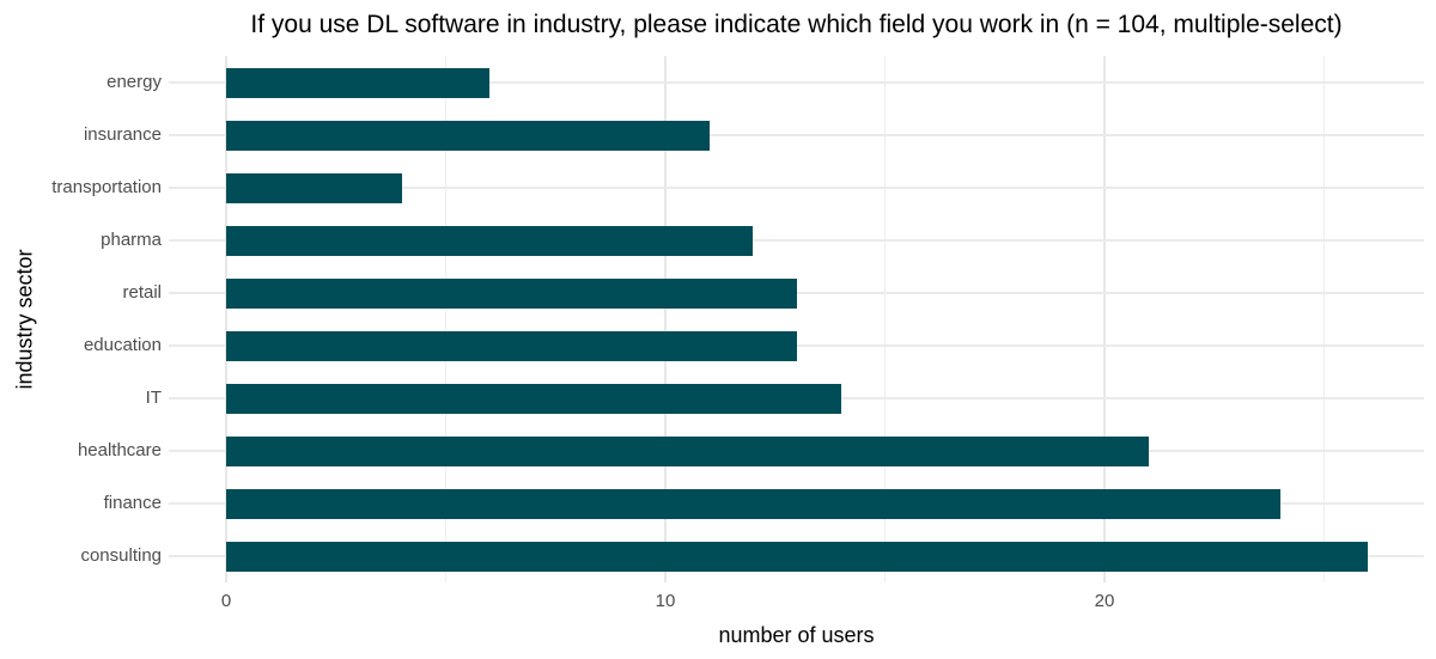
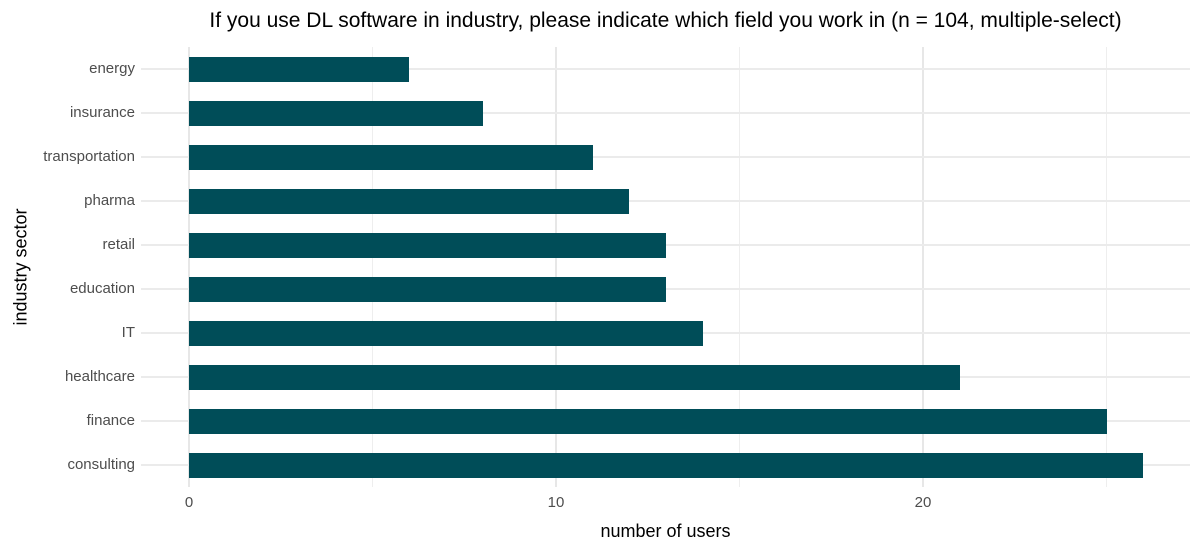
insurance: 11 -> 8
transportation: 4 -> 11
finance: 24 -> 25
